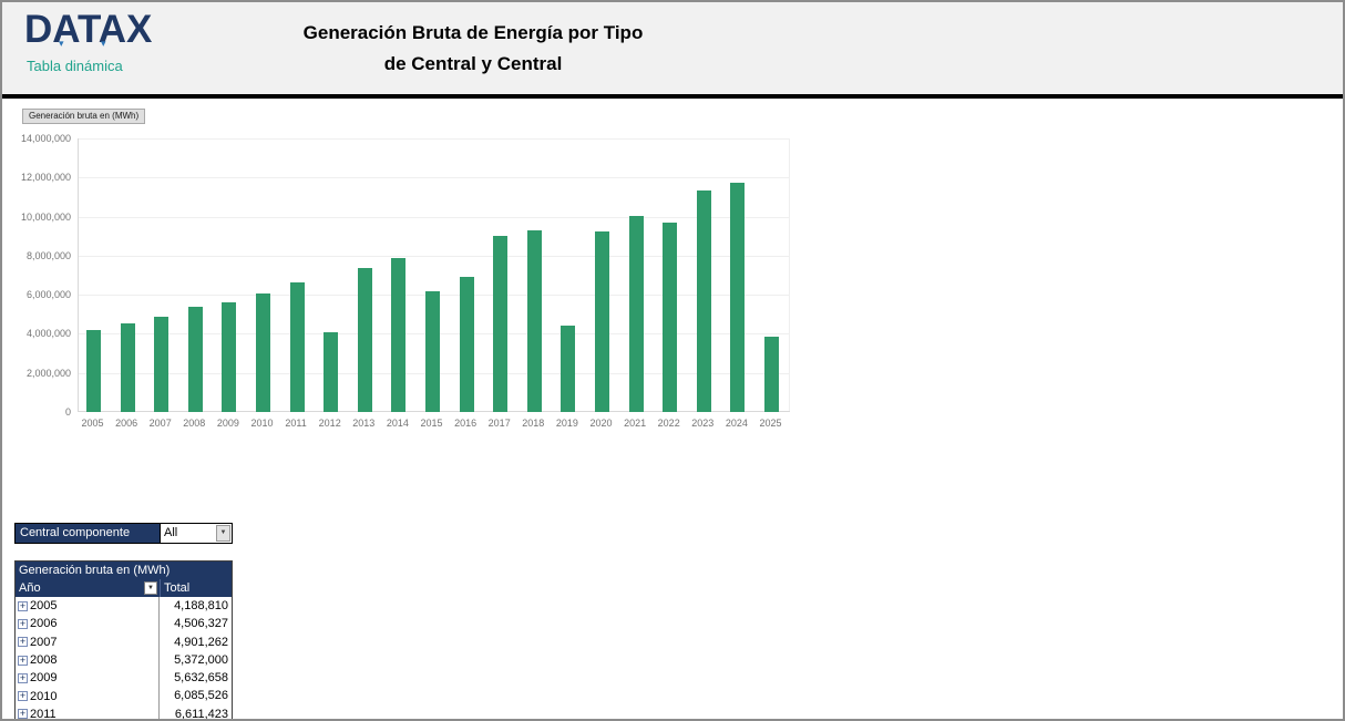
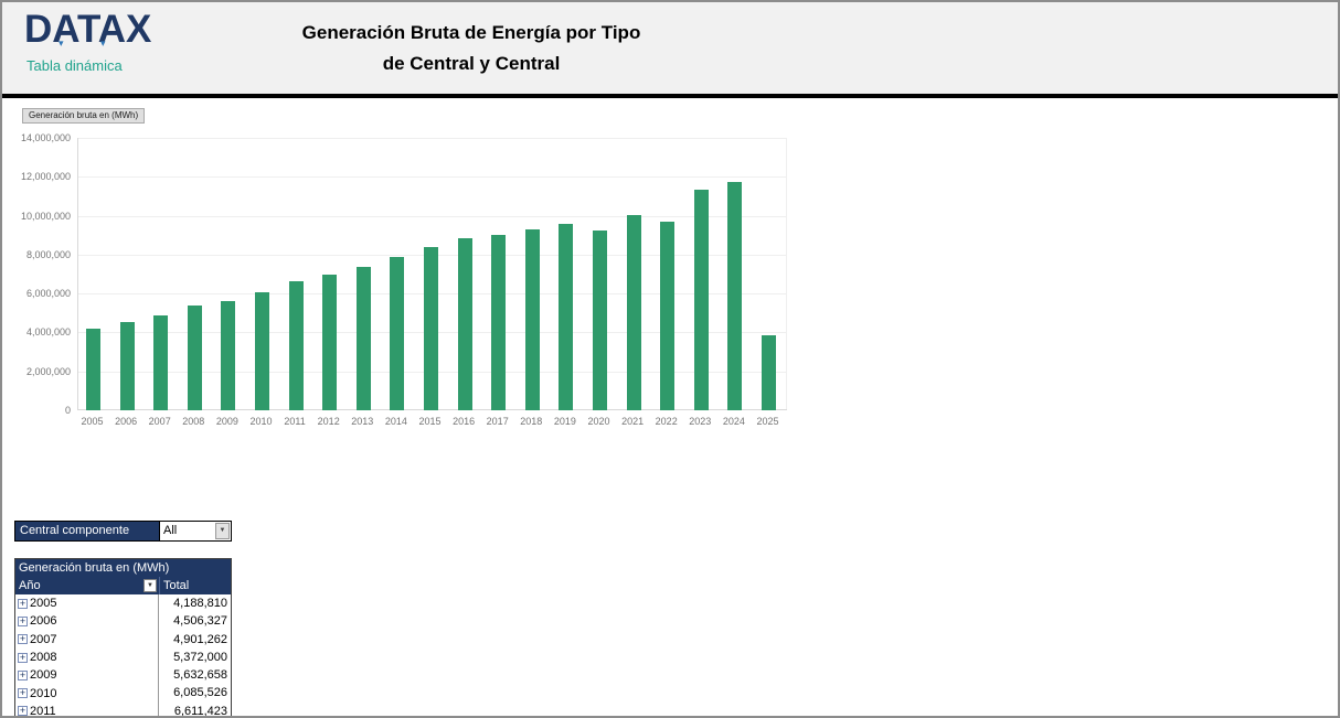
2012: 4100000 -> 7000000
2015: 6200000 -> 8400000
2016: 6900000 -> 8800000
2019: 4400000 -> 9600000
